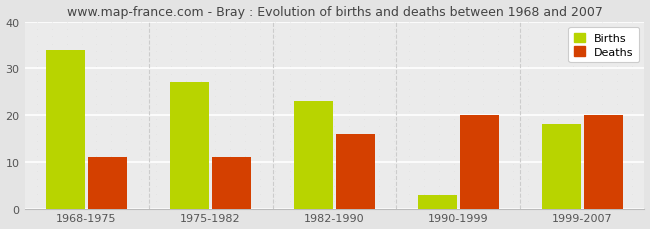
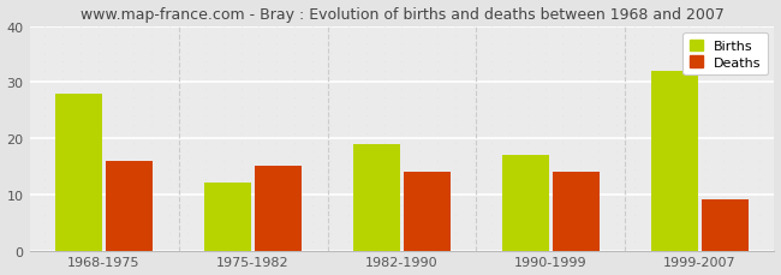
Births/1968-1975: 34 -> 28
Deaths/1968-1975: 11 -> 16
Births/1975-1982: 27 -> 12
Deaths/1975-1982: 11 -> 15
Births/1982-1990: 23 -> 19
Deaths/1982-1990: 16 -> 14
Births/1990-1999: 3 -> 17
Deaths/1990-1999: 20 -> 14
Births/1999-2007: 18 -> 32
Deaths/1999-2007: 20 -> 9
